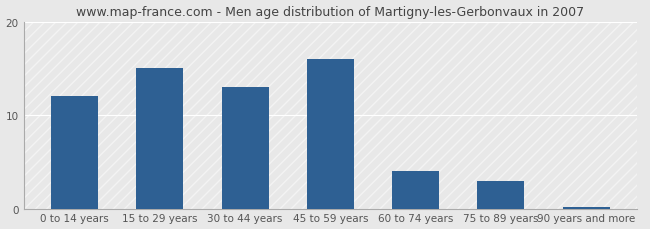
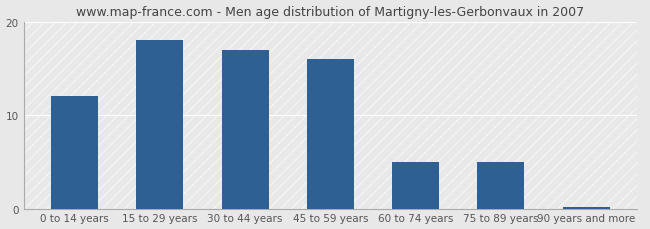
15 to 29 years: 15.0 -> 18.0
30 to 44 years: 13.0 -> 17.0
60 to 74 years: 4.0 -> 5.0
75 to 89 years: 3.0 -> 5.0
